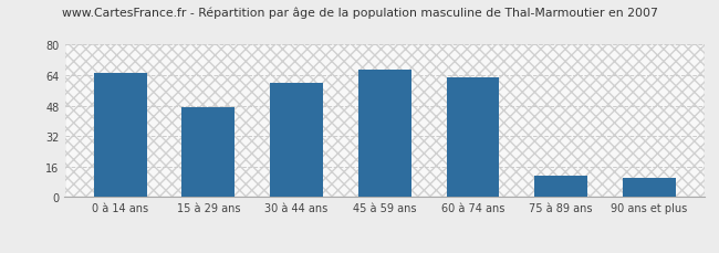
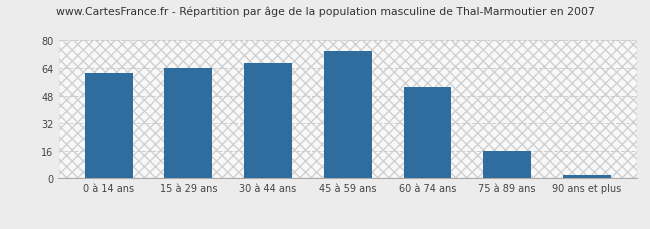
0 à 14 ans: 65 -> 61
15 à 29 ans: 47 -> 64
30 à 44 ans: 60 -> 67
45 à 59 ans: 67 -> 74
60 à 74 ans: 63 -> 53
75 à 89 ans: 11 -> 16
90 ans et plus: 10 -> 2
